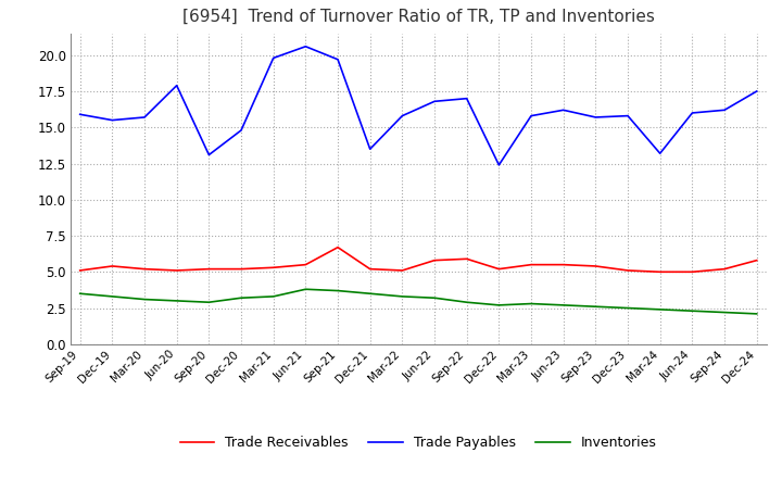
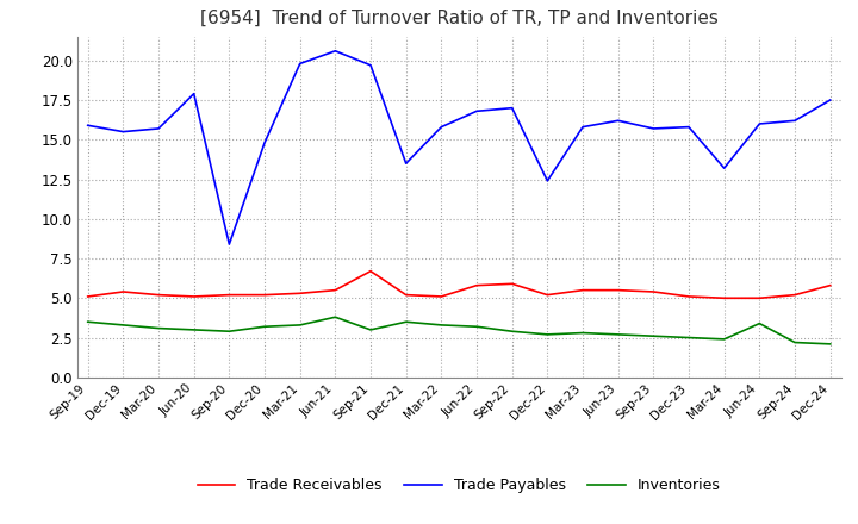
Trade Payables/Sep-20: 13.1 -> 8.4
Inventories/Sep-21: 3.7 -> 3.0
Inventories/Jun-24: 2.3 -> 3.4
